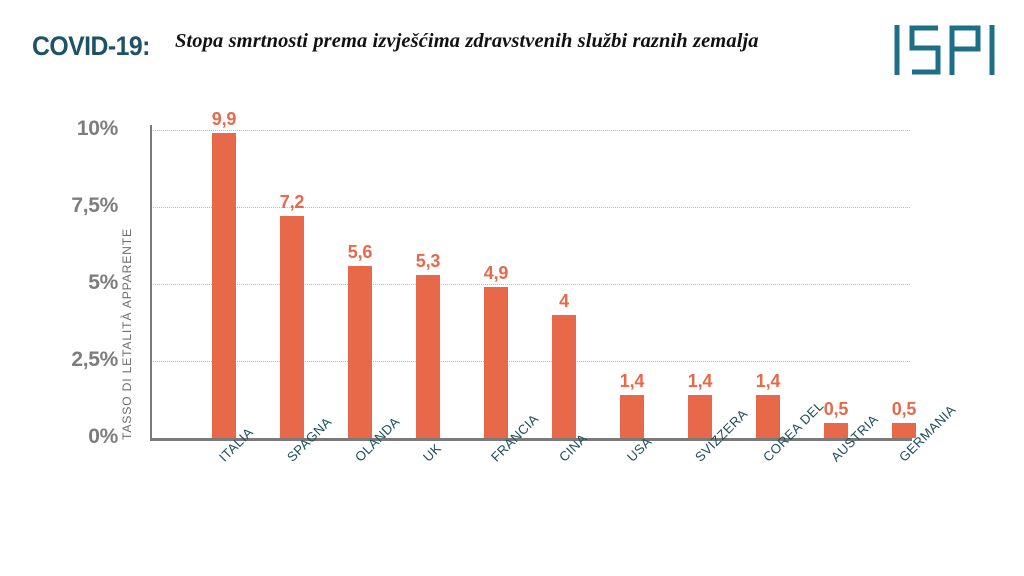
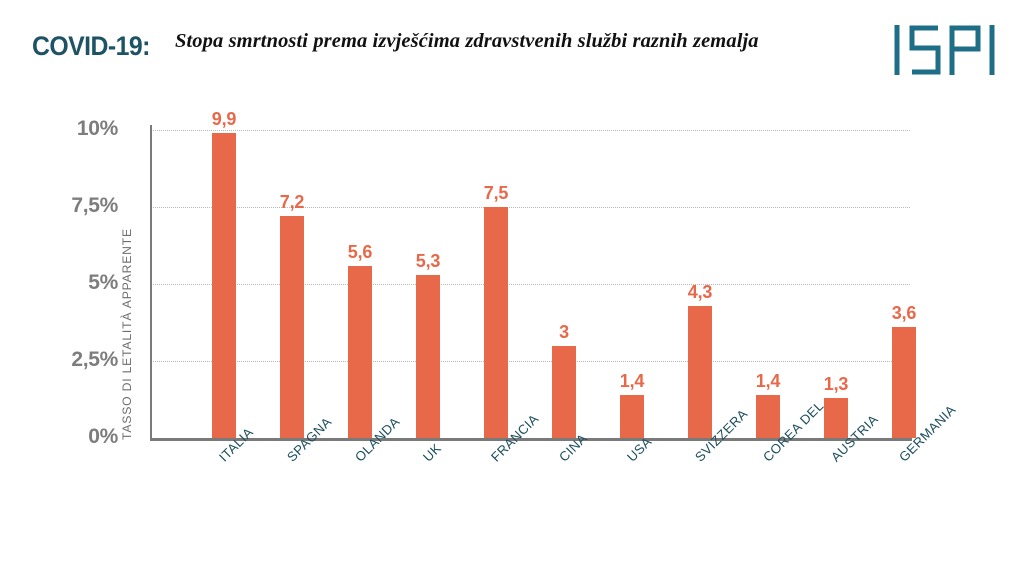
FRANCIA: 4,9 -> 7,5
CINA: 4 -> 3
SVIZZERA: 1,4 -> 4,3
AUSTRIA: 0,5 -> 1,3
GERMANIA: 0,5 -> 3,6
